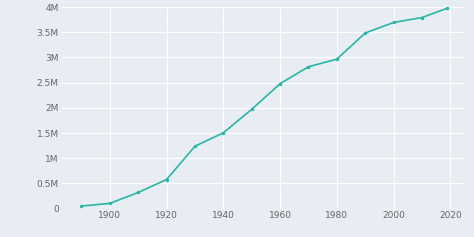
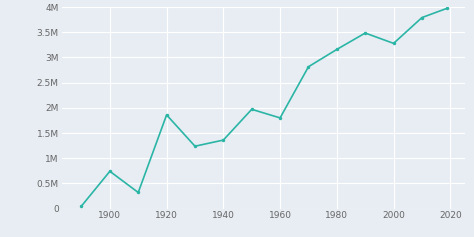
1900: 0.10M -> 0.74M
1920: 0.58M -> 1.86M
1940: 1.50M -> 1.36M
1960: 2.48M -> 1.80M
1980: 2.97M -> 3.16M
2000: 3.69M -> 3.28M
